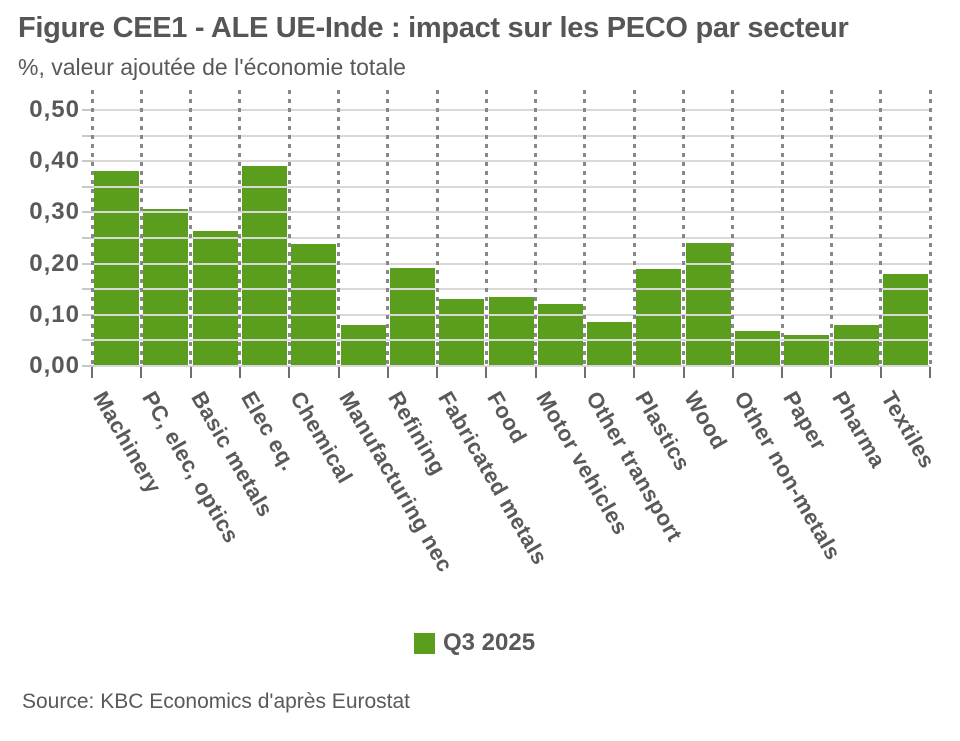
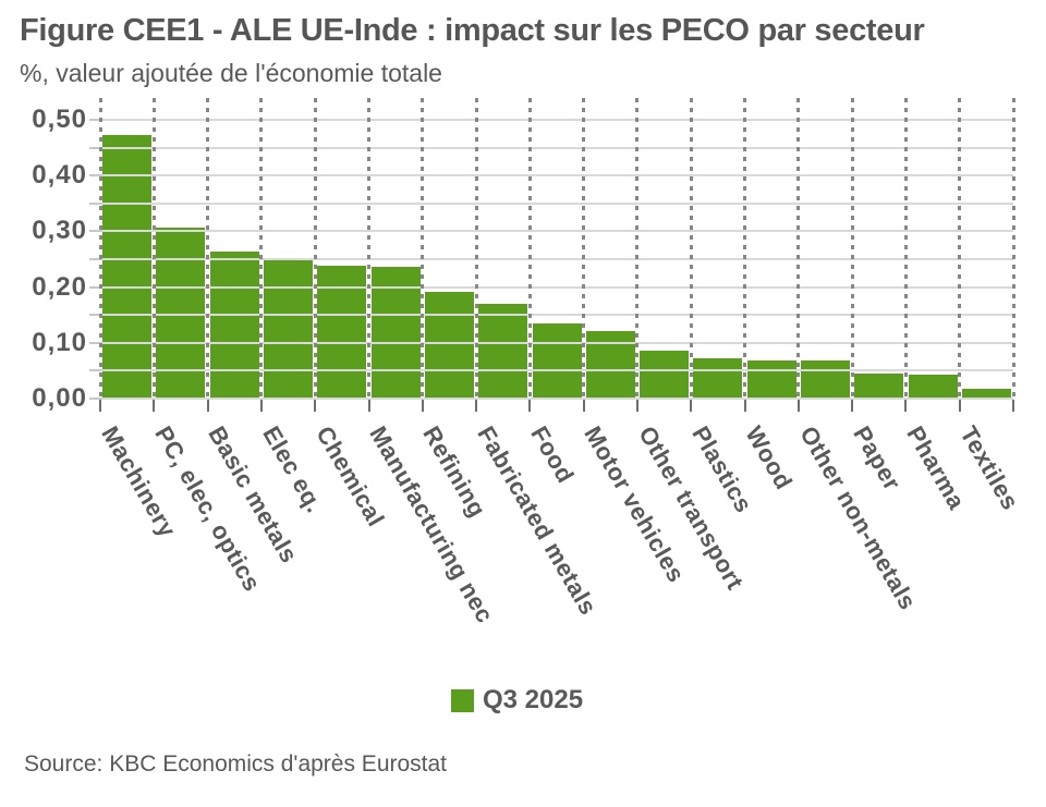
Machinery: 0,38 -> 0,47
Elec eq.: 0,39 -> 0,25
Manufacturing nec: 0,08 -> 0,24
Fabricated metals: 0,13 -> 0,17
Plastics: 0,19 -> 0,07
Wood: 0,24 -> 0,07
Paper: 0,06 -> 0,04
Pharma: 0,08 -> 0,04
Textiles: 0,18 -> 0,02
